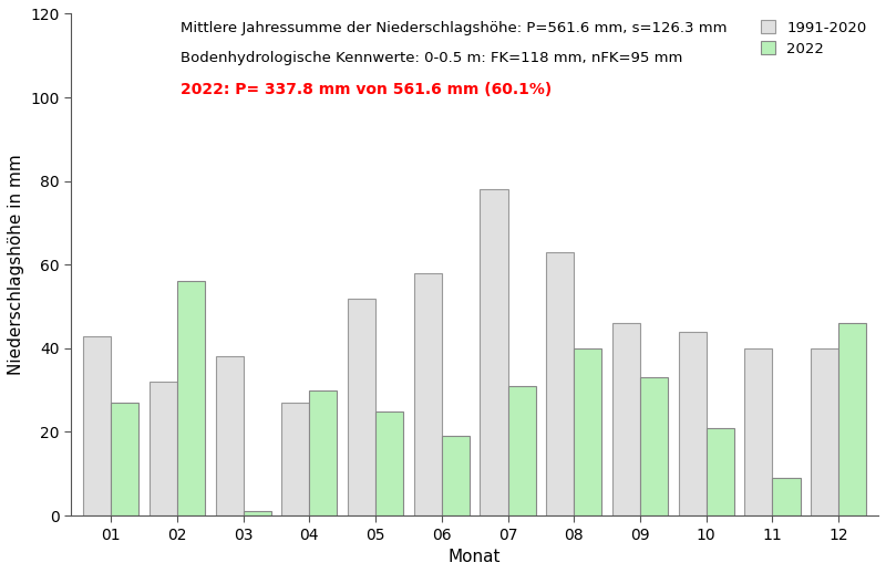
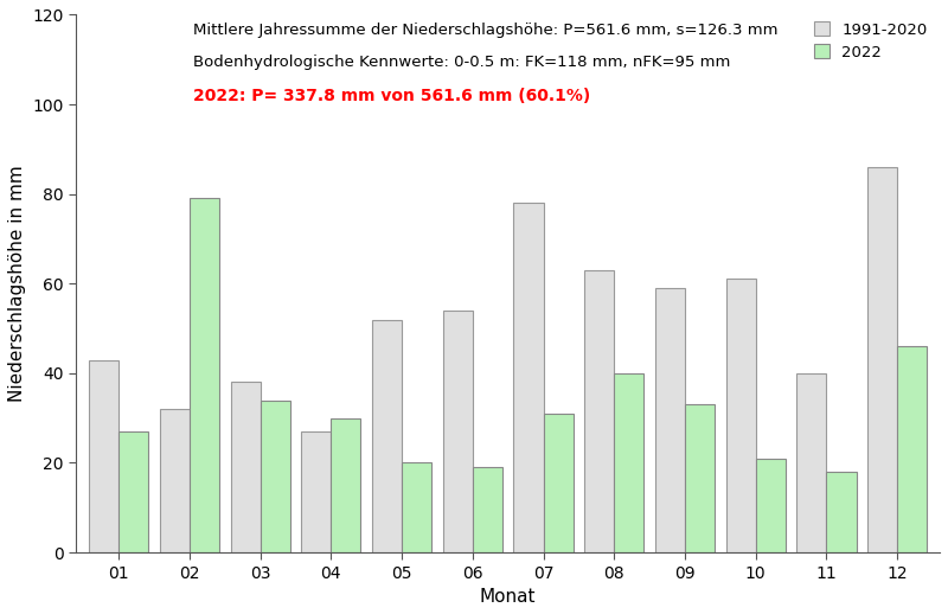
2022/02: 56 -> 79
2022/03: 1 -> 34
2022/05: 25 -> 20
1991-2020/06: 58 -> 54
1991-2020/09: 46 -> 59
1991-2020/10: 44 -> 61
2022/11: 9 -> 18
1991-2020/12: 40 -> 86
